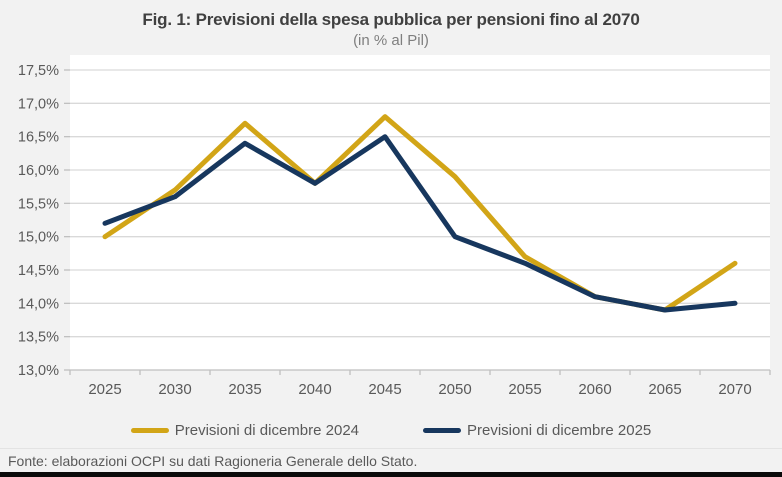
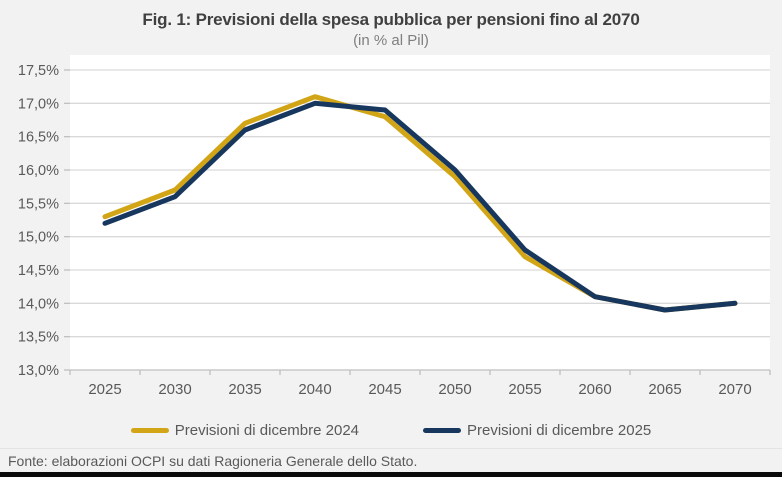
Previsioni di dicembre 2024/2025: 15,0% -> 15,3%
Previsioni di dicembre 2025/2035: 16,4% -> 16,6%
Previsioni di dicembre 2024/2040: 15,8% -> 17,1%
Previsioni di dicembre 2025/2040: 15,8% -> 17,0%
Previsioni di dicembre 2025/2045: 16,5% -> 16,9%
Previsioni di dicembre 2025/2050: 15,0% -> 16,0%
Previsioni di dicembre 2025/2055: 14,6% -> 14,8%
Previsioni di dicembre 2024/2070: 14,6% -> 14,0%
